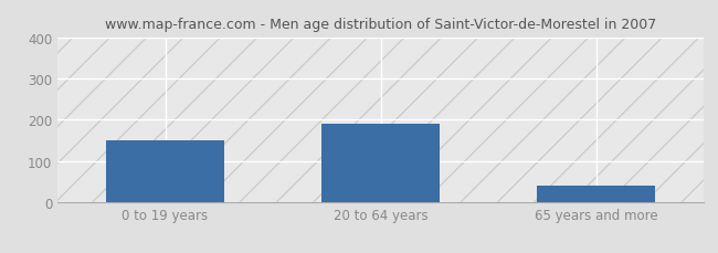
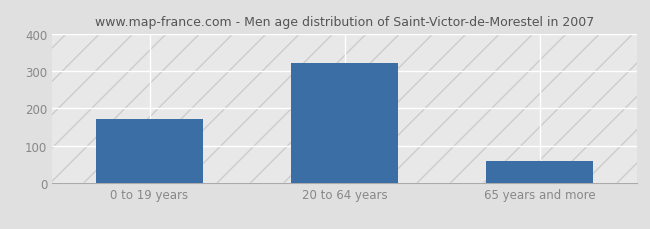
0 to 19 years: 150 -> 170
20 to 64 years: 190 -> 320
65 years and more: 40 -> 60
